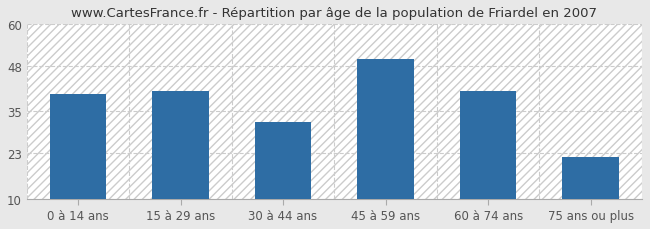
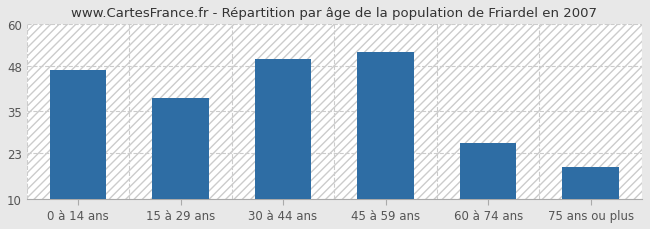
0 à 14 ans: 40 -> 47
15 à 29 ans: 41 -> 39
30 à 44 ans: 32 -> 50
45 à 59 ans: 50 -> 52
60 à 74 ans: 41 -> 26
75 ans ou plus: 22 -> 19
